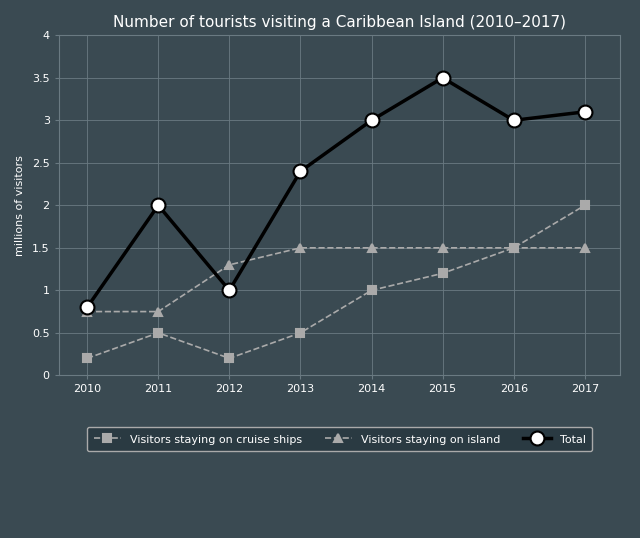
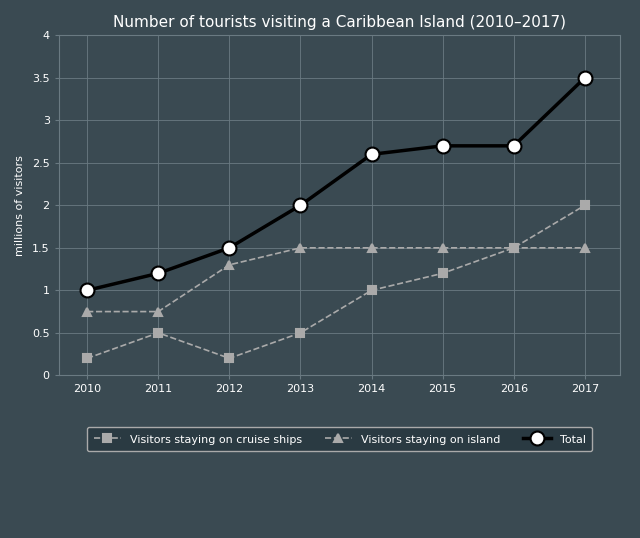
Total/2010: 0.8 -> 1.0
Total/2011: 2.0 -> 1.2
Total/2012: 1.0 -> 1.5
Total/2013: 2.4 -> 2.0
Total/2014: 3.0 -> 2.6
Total/2015: 3.5 -> 2.7
Total/2016: 3.0 -> 2.7
Total/2017: 3.1 -> 3.5
